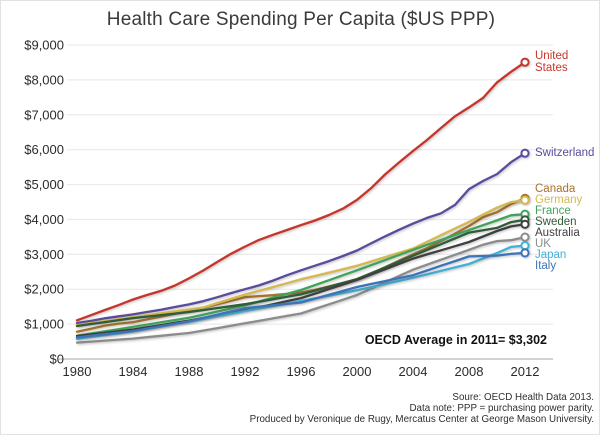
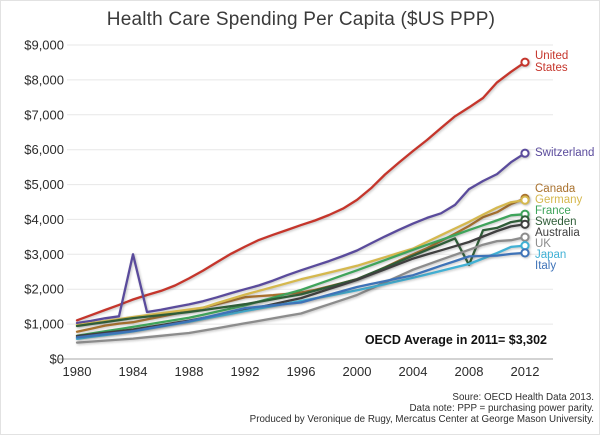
Switzerland/1984: $1300 -> $3000
Sweden/2008: $3600 -> $2700
